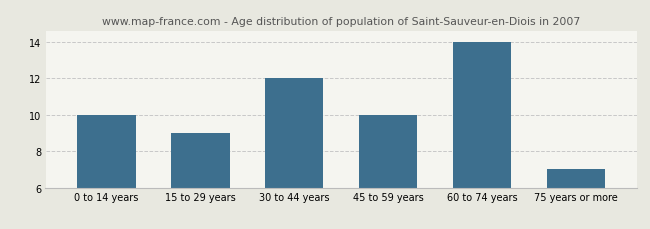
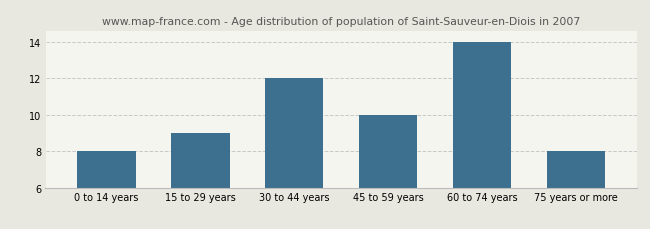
0 to 14 years: 10 -> 8
75 years or more: 7 -> 8
